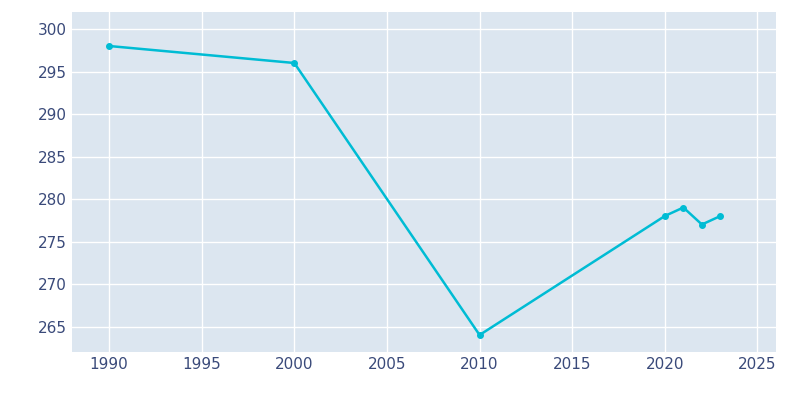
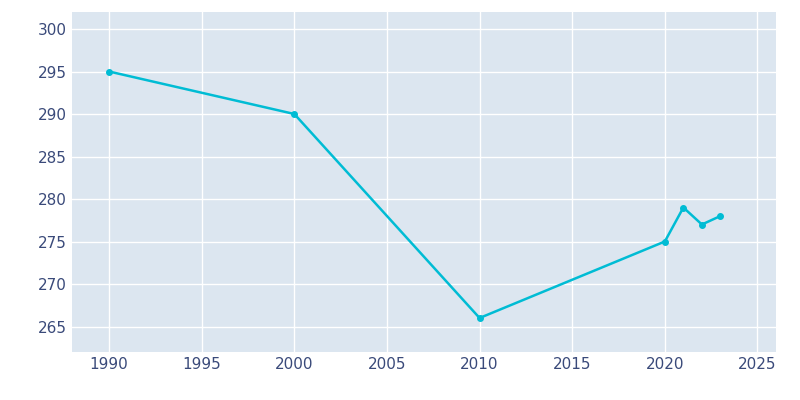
1990: 298 -> 295
2000: 296 -> 290
2010: 264 -> 266
2020: 278 -> 275
